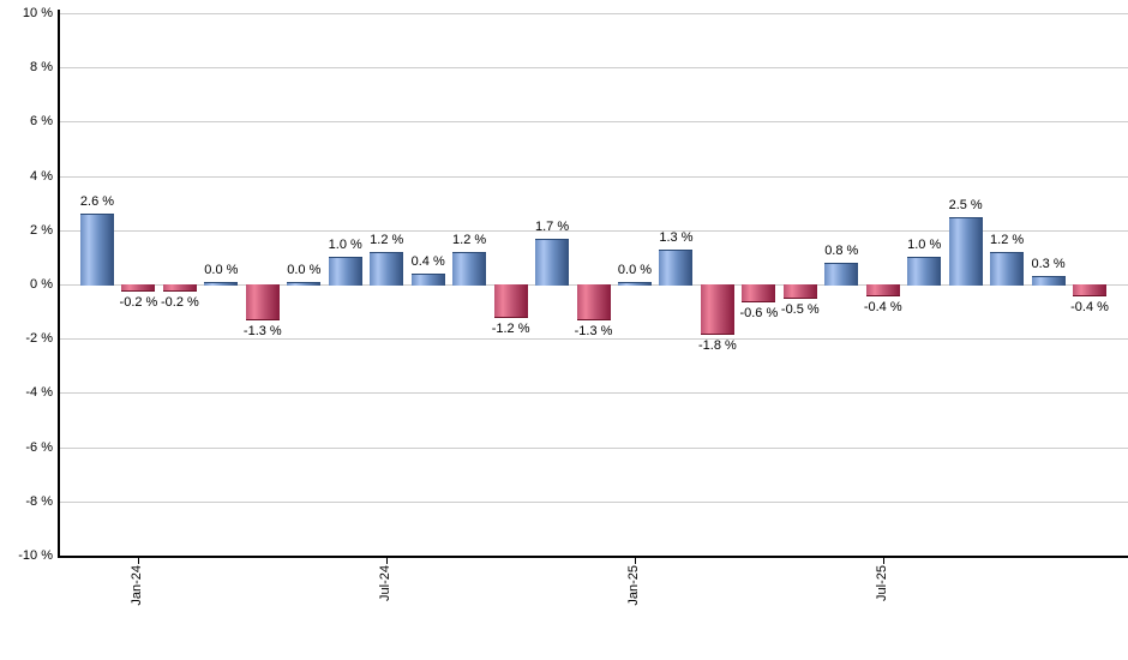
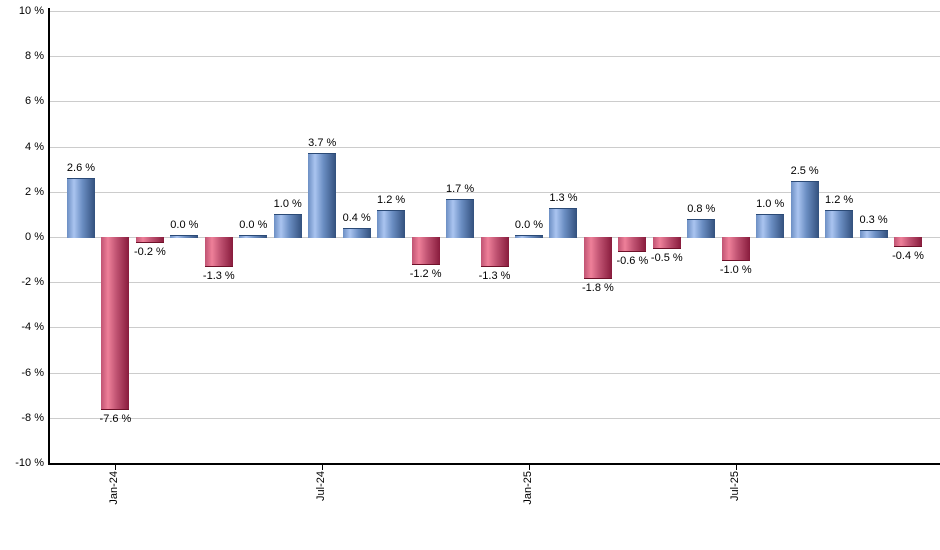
Jan-24: -0.2 -> -7.6
Jul-24: 1.2 -> 3.7
Jul-25: -0.4 -> -1.0
